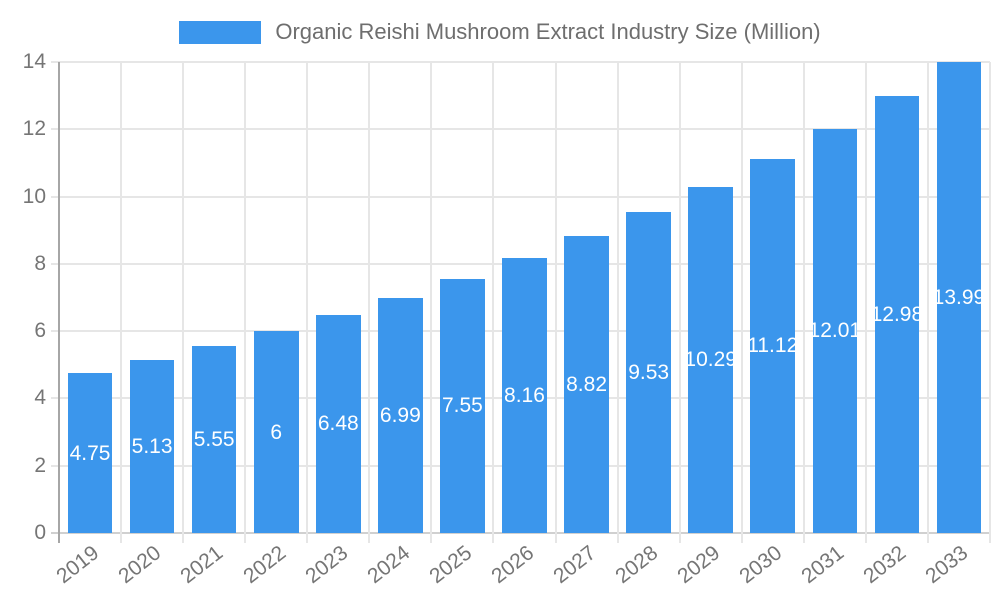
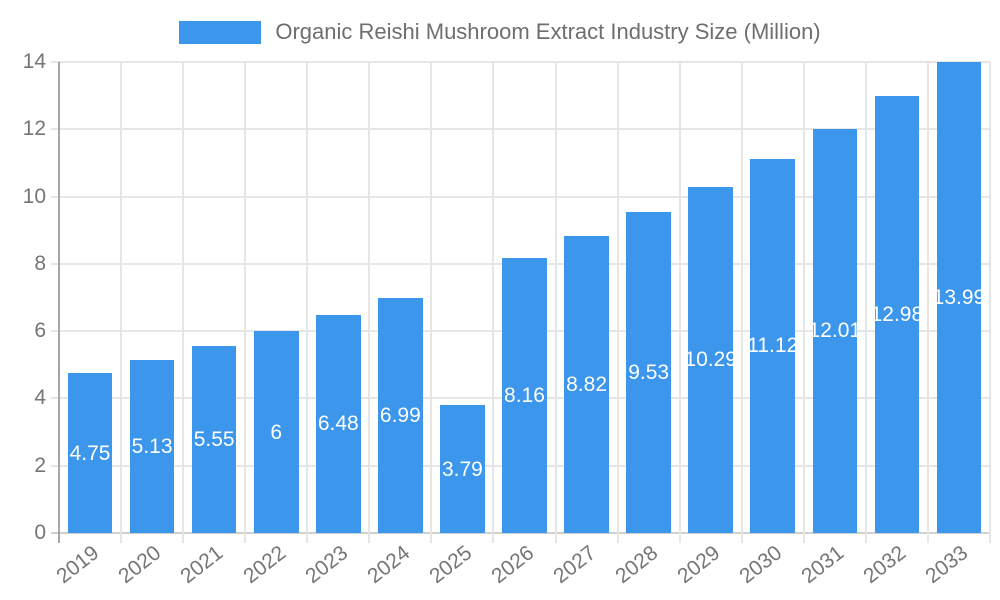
2025: 7.55 -> 3.79
